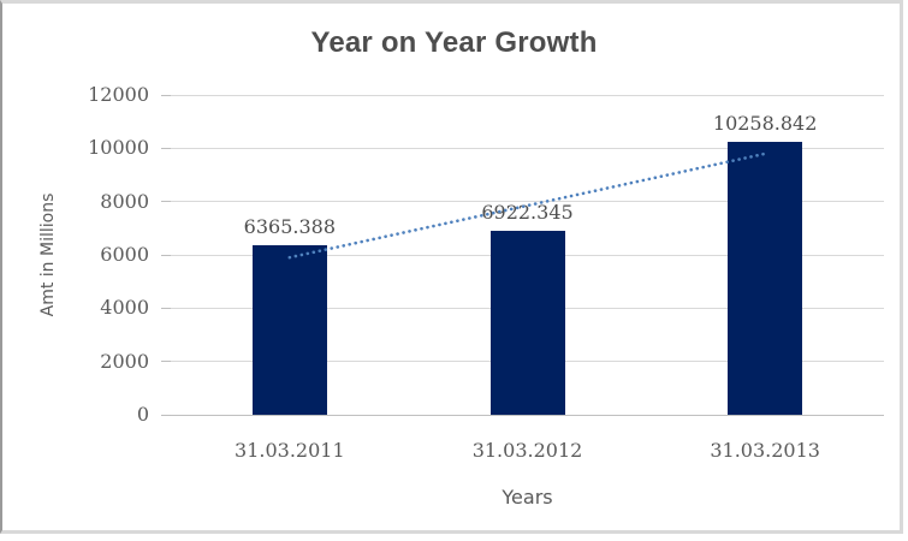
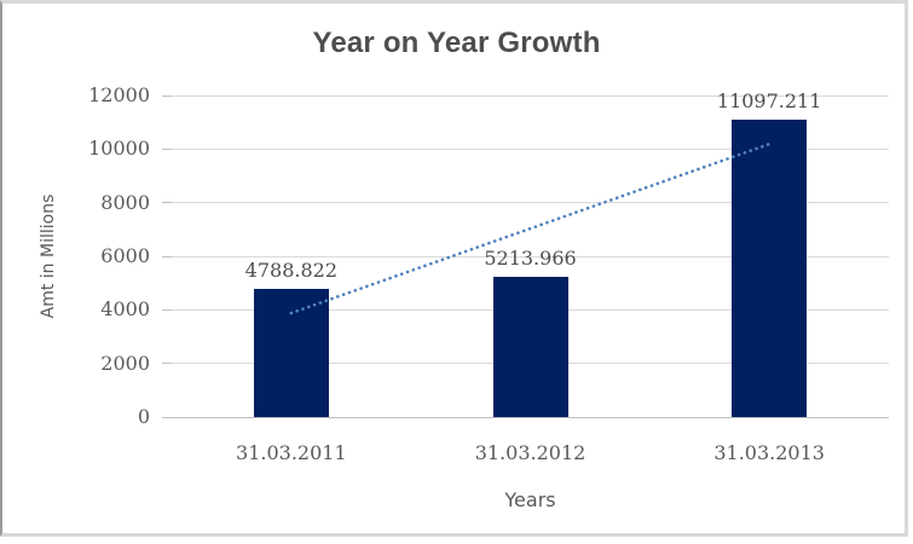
31.03.2011: 6365.388 -> 4788.822
31.03.2012: 6922.345 -> 5213.966
31.03.2013: 10258.842 -> 11097.211
